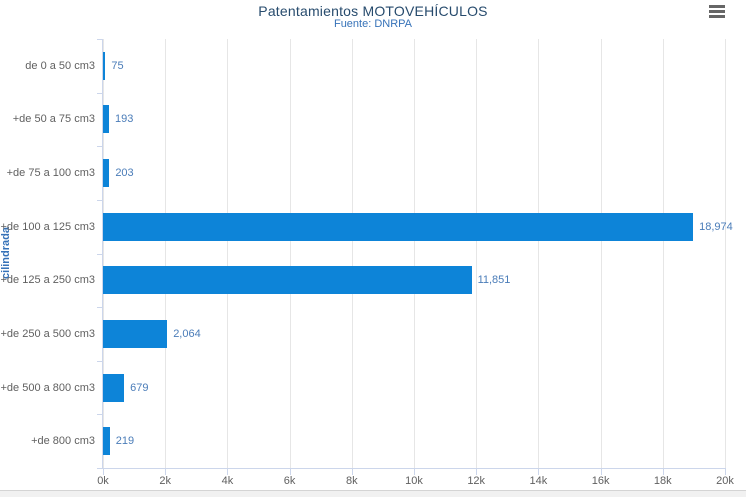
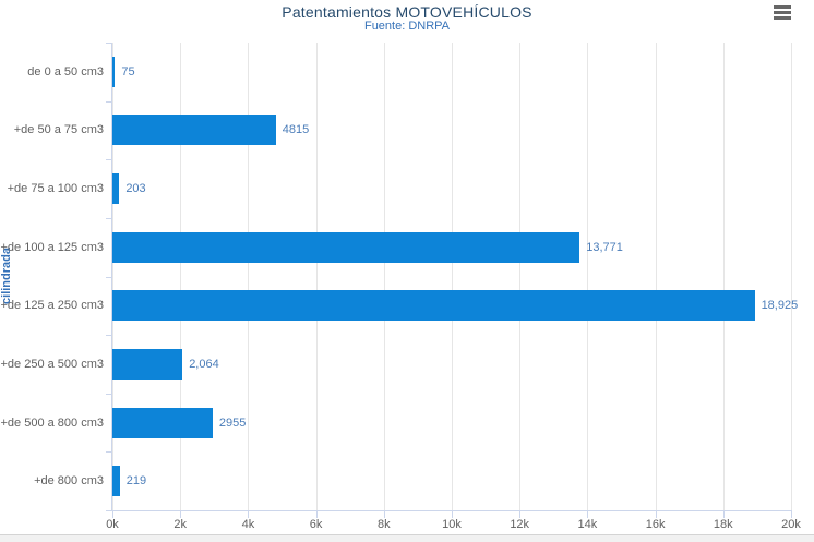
+de 50 a 75 cm3: 193 -> 4815
+de 100 a 125 cm3: 18,974 -> 13,771
+de 125 a 250 cm3: 11,851 -> 18,925
+de 500 a 800 cm3: 679 -> 2955
